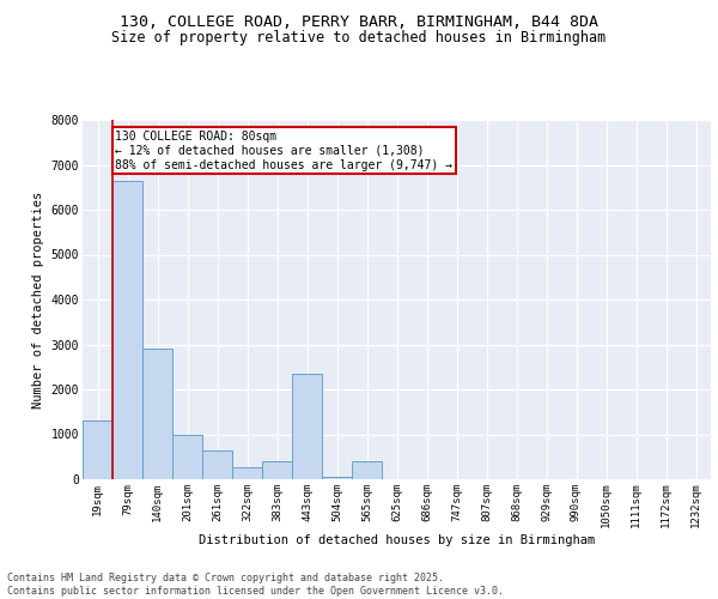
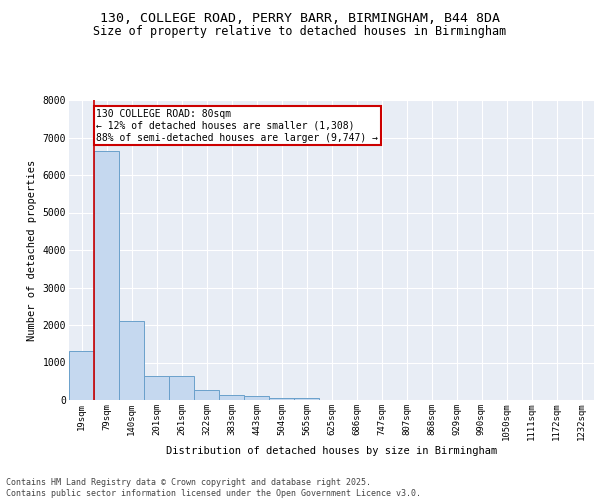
140sqm: 2900 -> 2100
201sqm: 1000 -> 650
383sqm: 400 -> 140
443sqm: 2350 -> 110
565sqm: 400 -> 50
